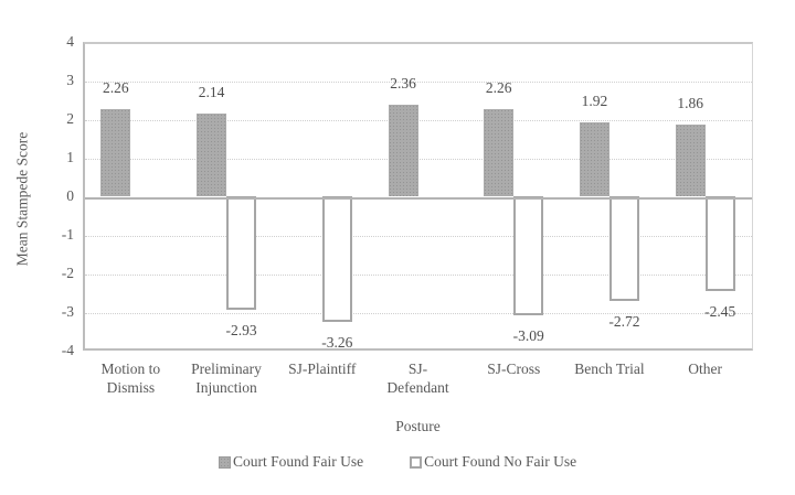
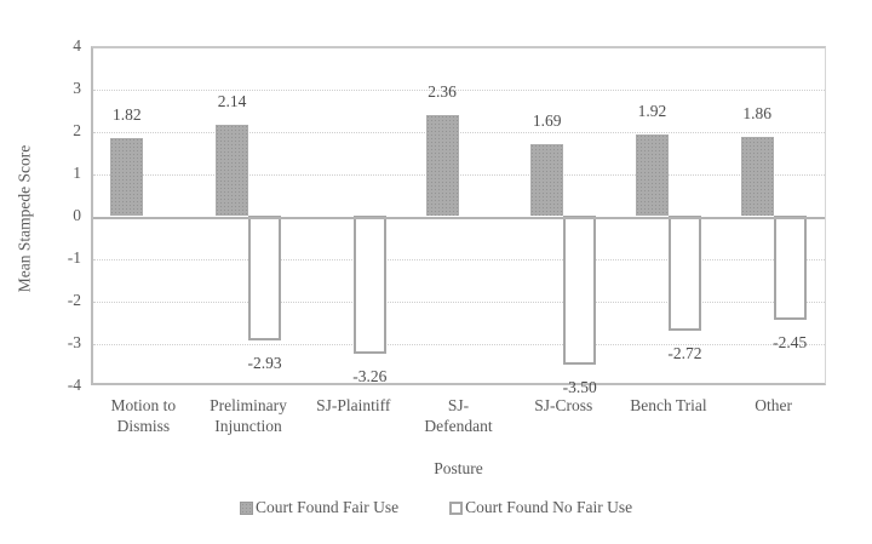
Court Found Fair Use/Motion to Dismiss: 2.26 -> 1.82
Court Found Fair Use/SJ-Cross: 2.26 -> 1.69
Court Found No Fair Use/SJ-Cross: -3.09 -> -3.50
